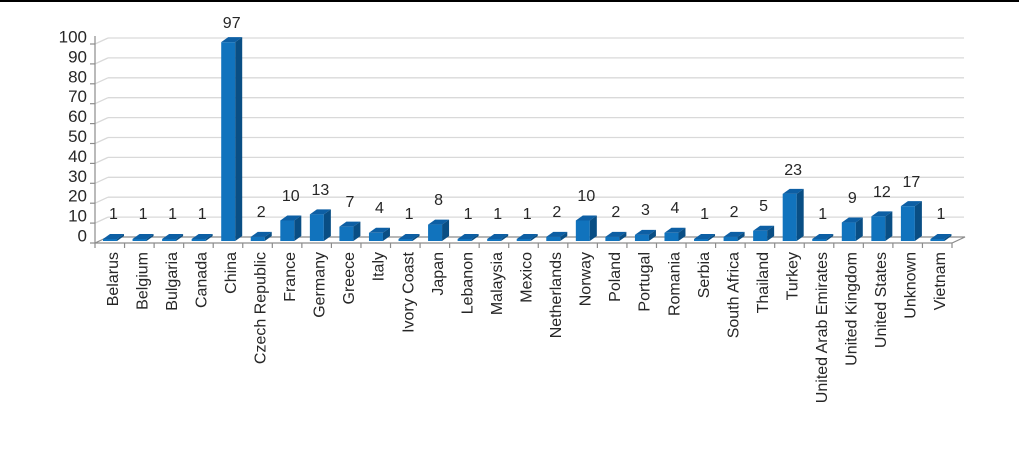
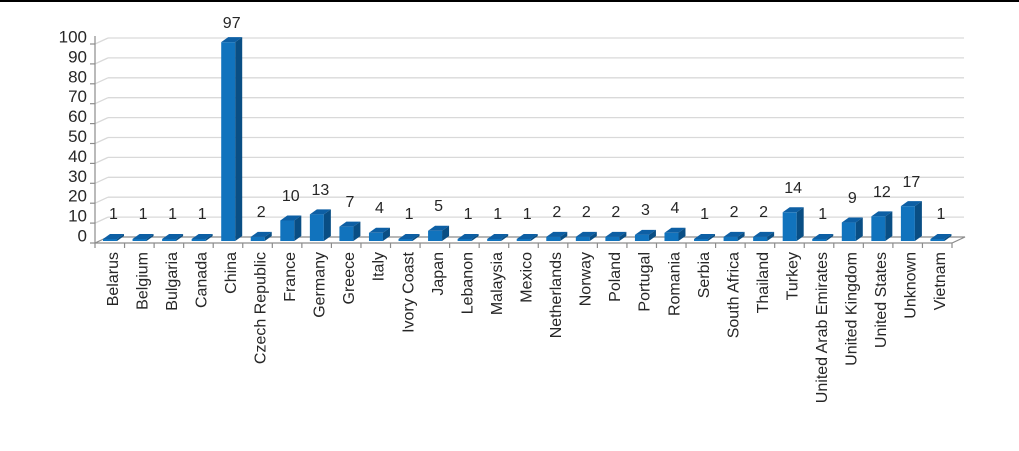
Japan: 8 -> 5
Norway: 10 -> 2
Thailand: 5 -> 2
Turkey: 23 -> 14
